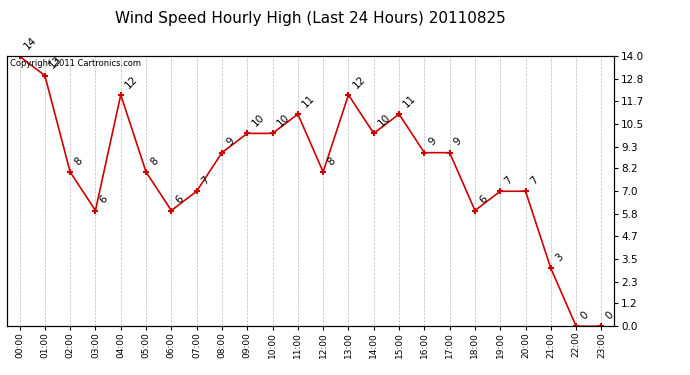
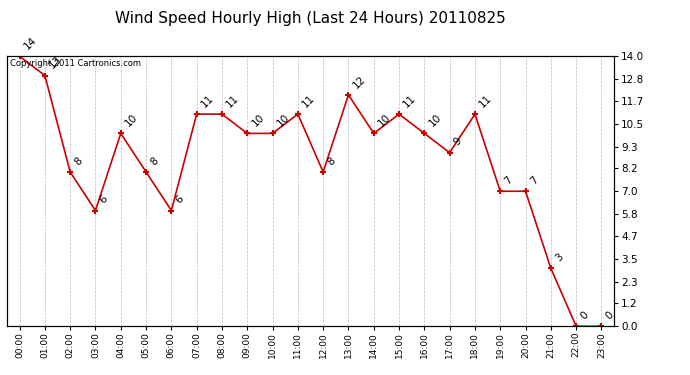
04:00: 12 -> 10
07:00: 7 -> 11
08:00: 9 -> 11
16:00: 9 -> 10
18:00: 6 -> 11
